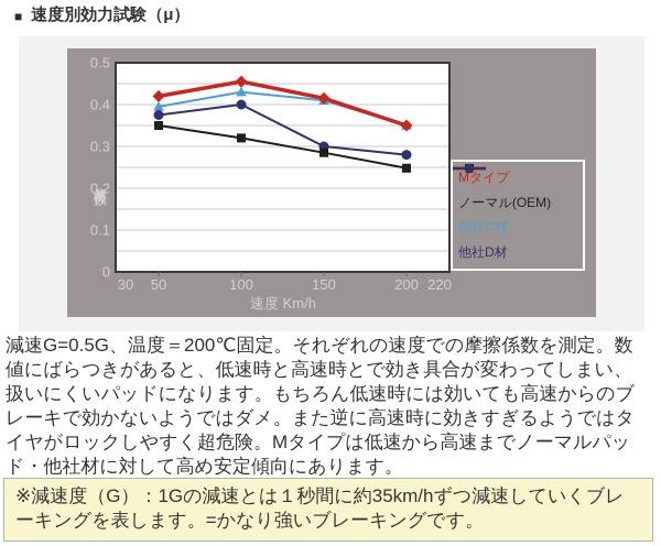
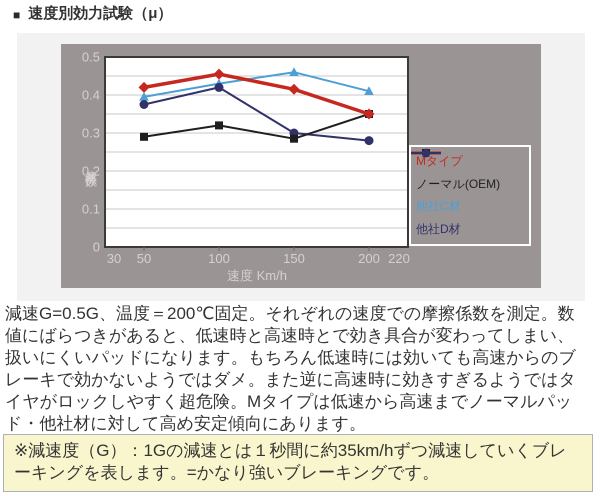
ノーマル(OEM)/50: 0.35 -> 0.29
他社D材/100: 0.40 -> 0.42
他社C材/150: 0.41 -> 0.46
ノーマル(OEM)/200: 0.25 -> 0.35
他社C材/200: 0.35 -> 0.41
